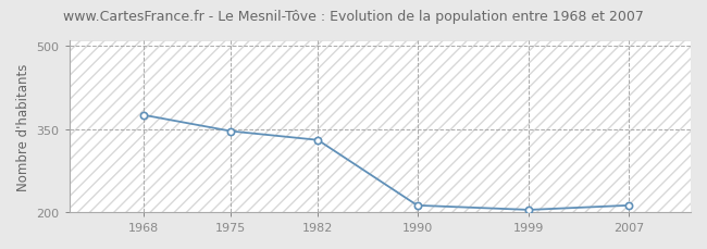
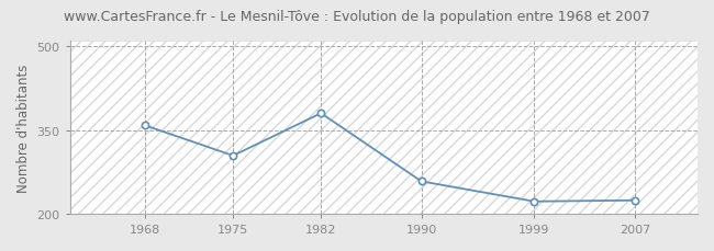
1968: 375 -> 358
1975: 346 -> 304
1982: 330 -> 380
1990: 212 -> 258
1999: 204 -> 222
2007: 212 -> 224
